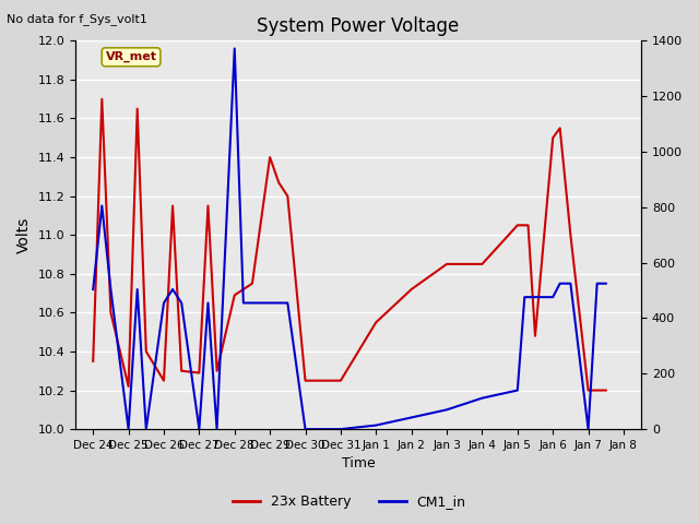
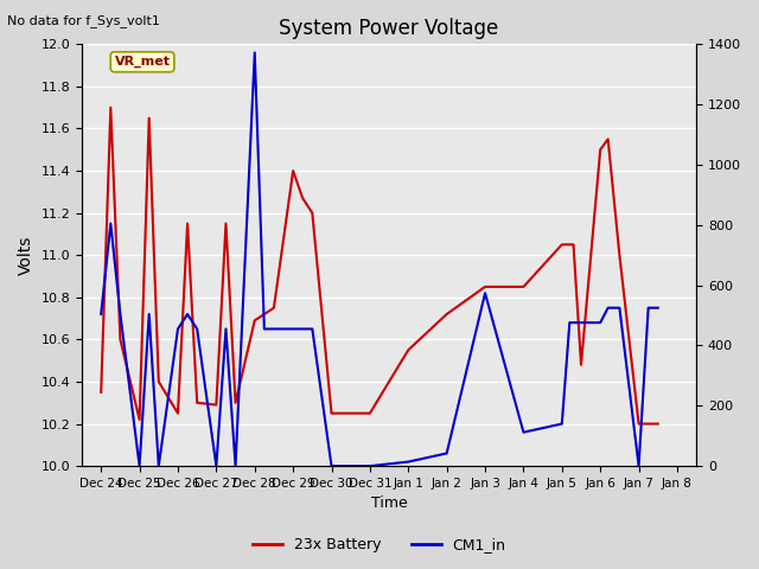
CM1_in/Jan 3: 10.10 -> 10.82
